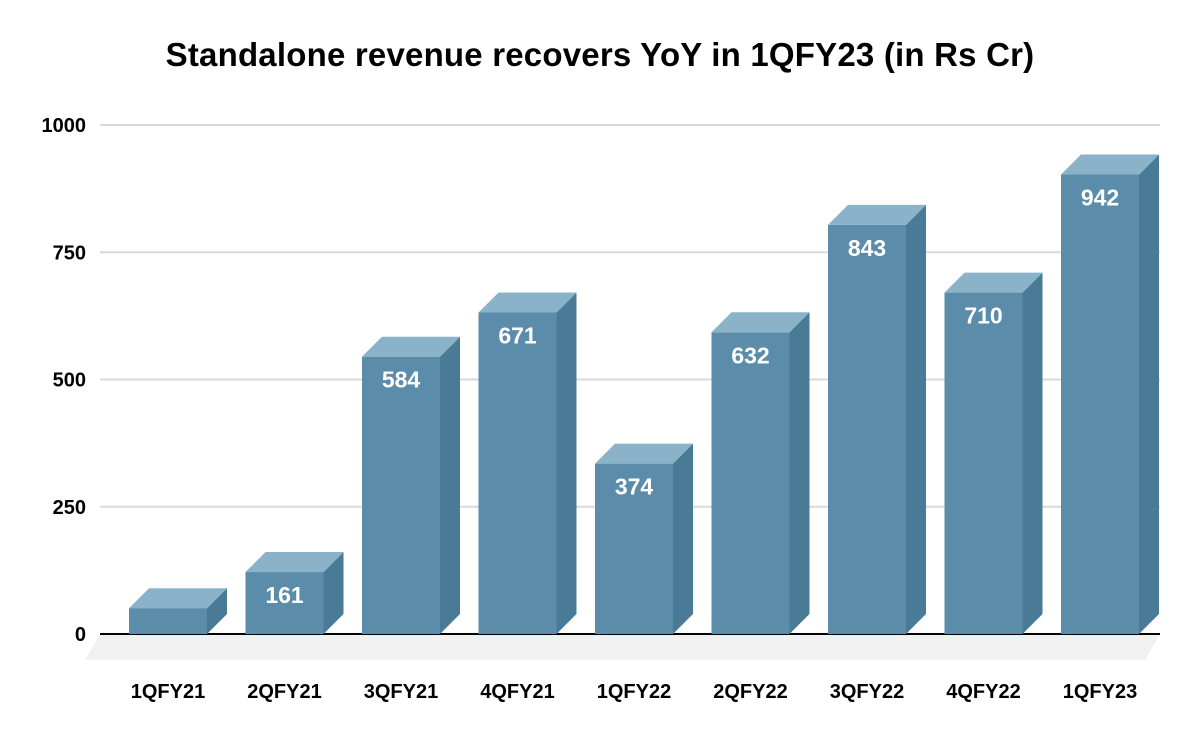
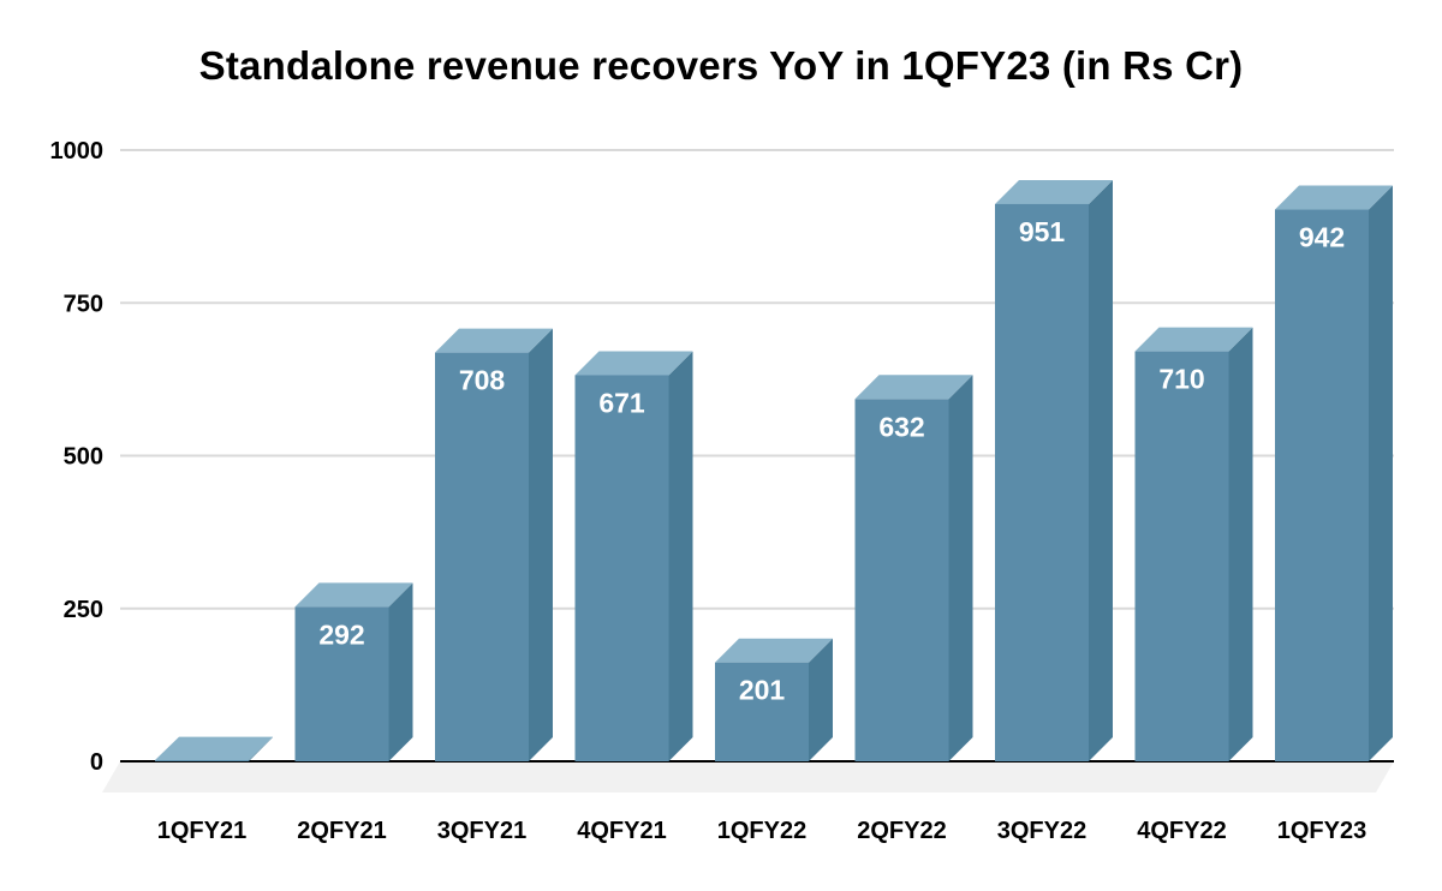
1QFY21: 90 -> 40
2QFY21: 161 -> 292
3QFY21: 584 -> 708
1QFY22: 374 -> 201
3QFY22: 843 -> 951
